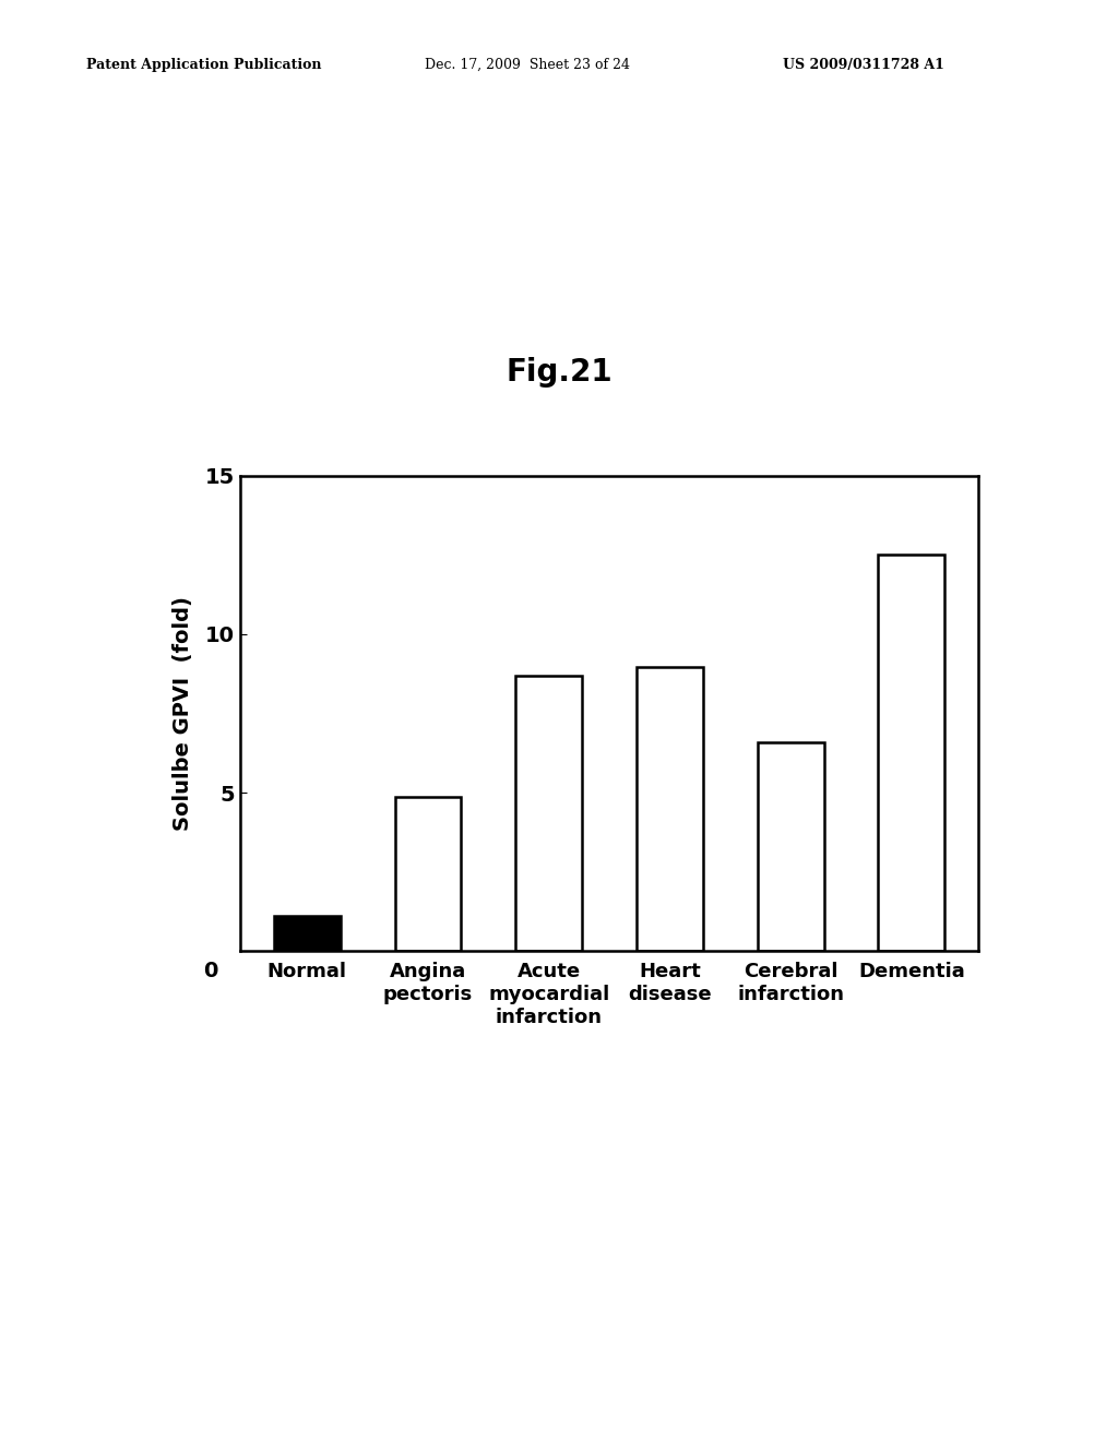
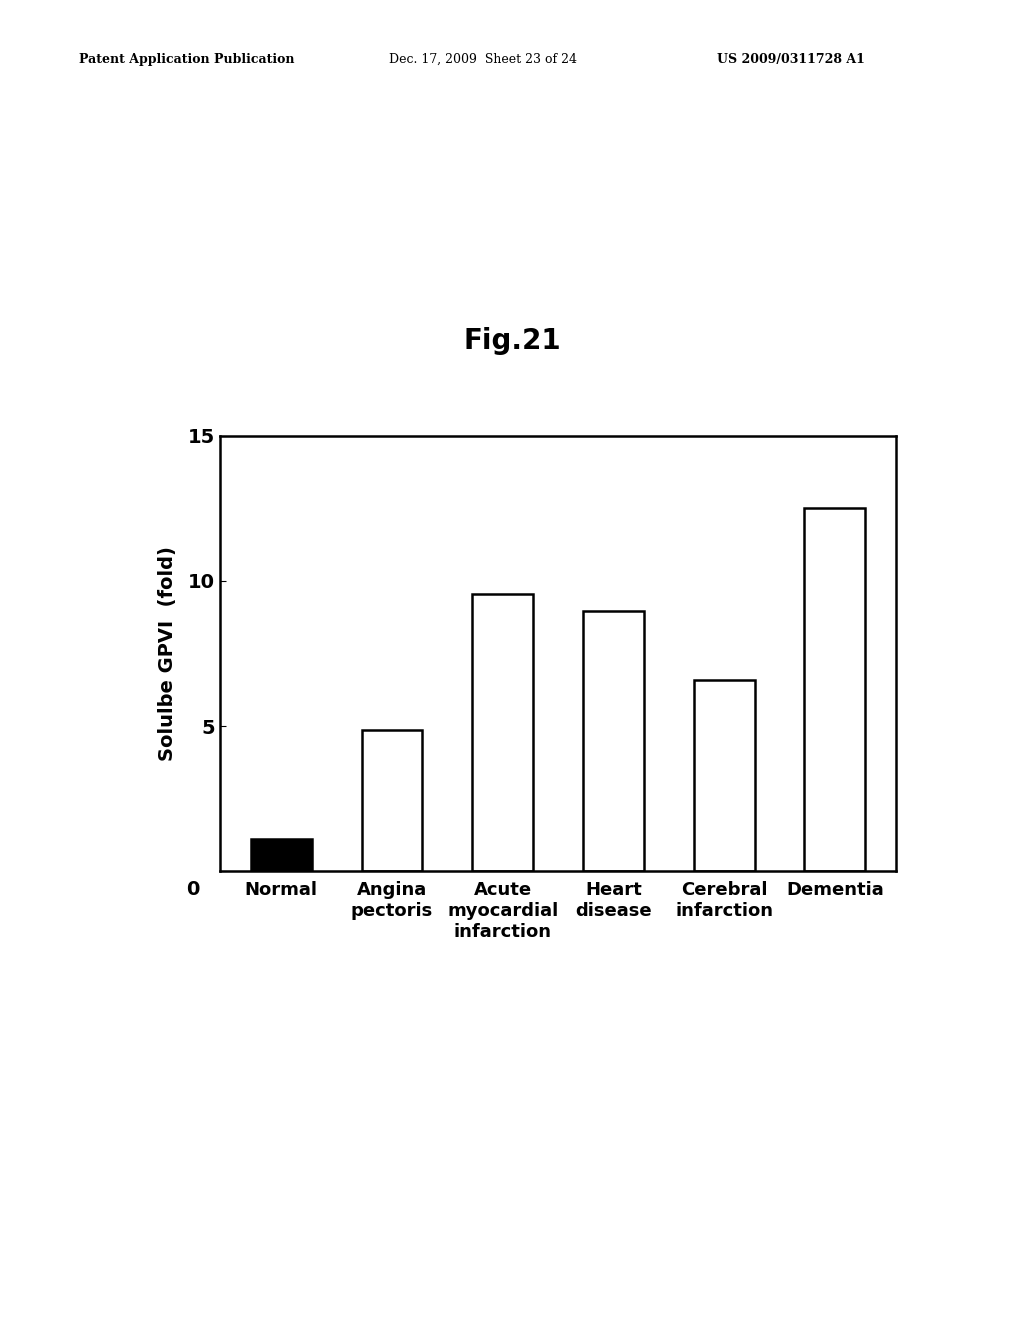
Acute myocardial infarction: 8.70 -> 9.55
